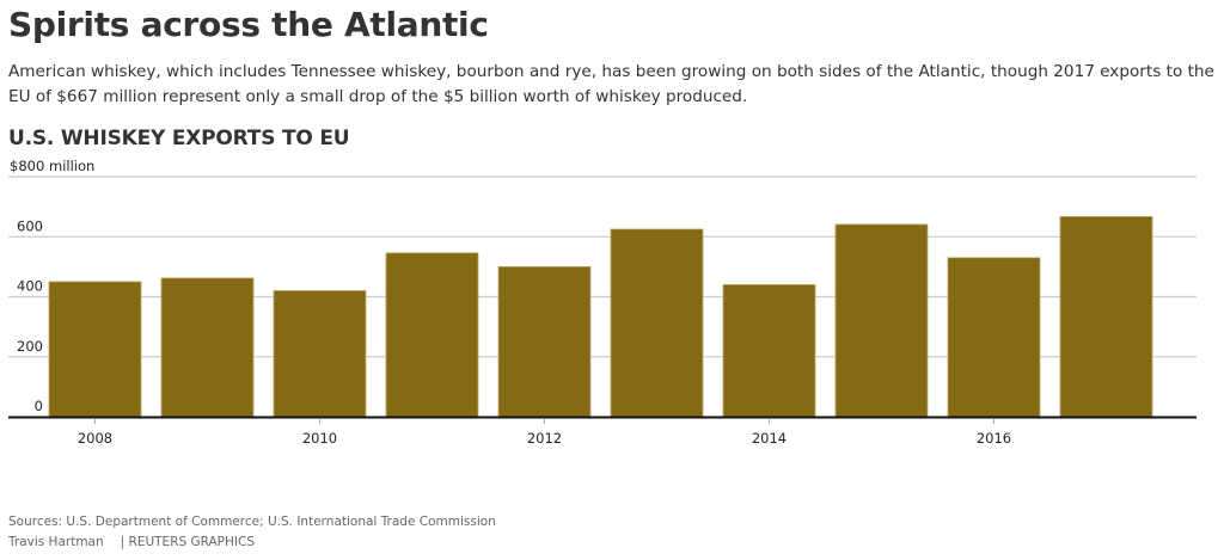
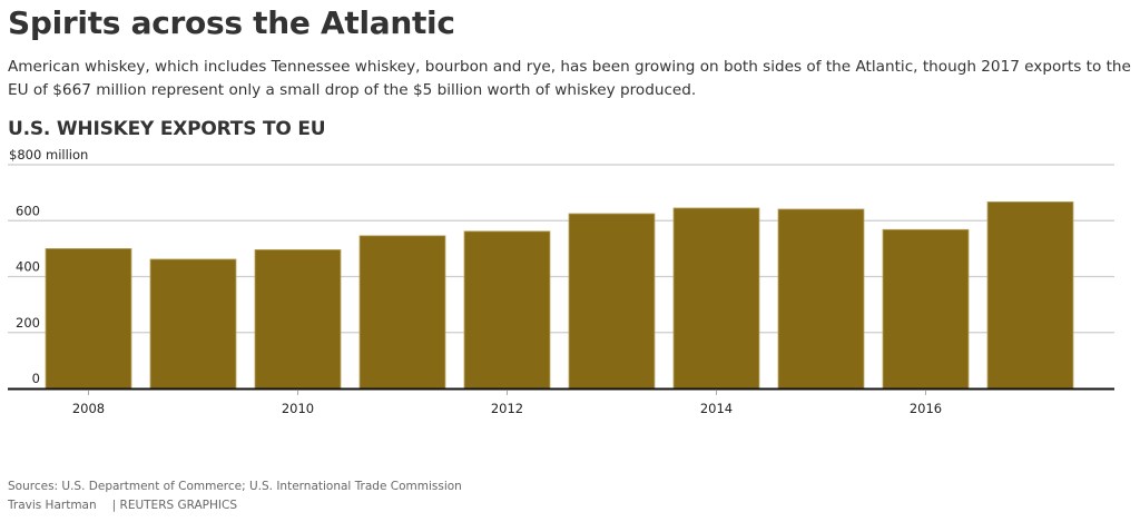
2008: $450 -> $500
2010: $420 -> $500
2012: $500 -> $560
2014: $440 -> $640
2016: $530 -> $570
